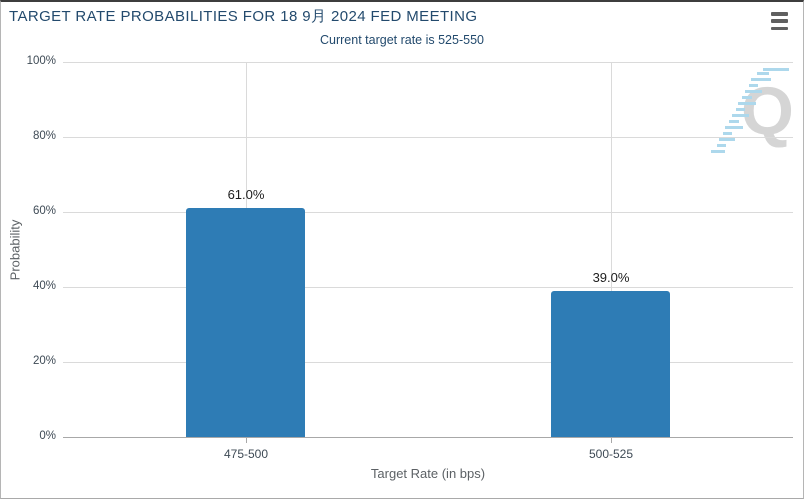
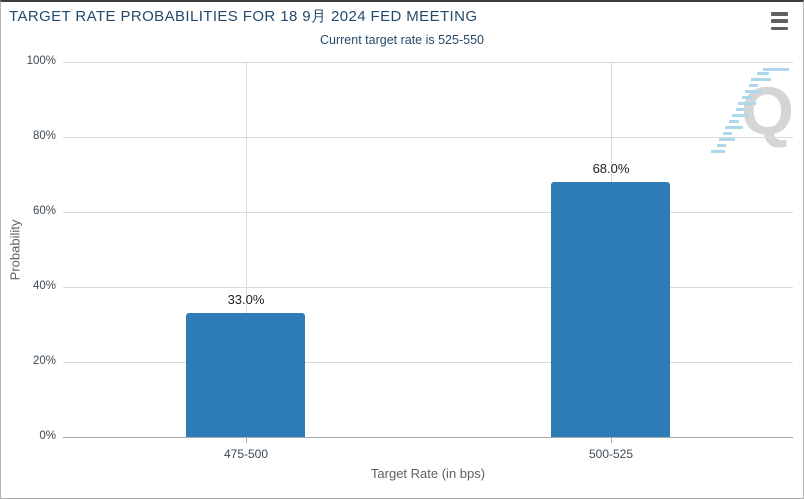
475-500: 61.0% -> 33.0%
500-525: 39.0% -> 68.0%
